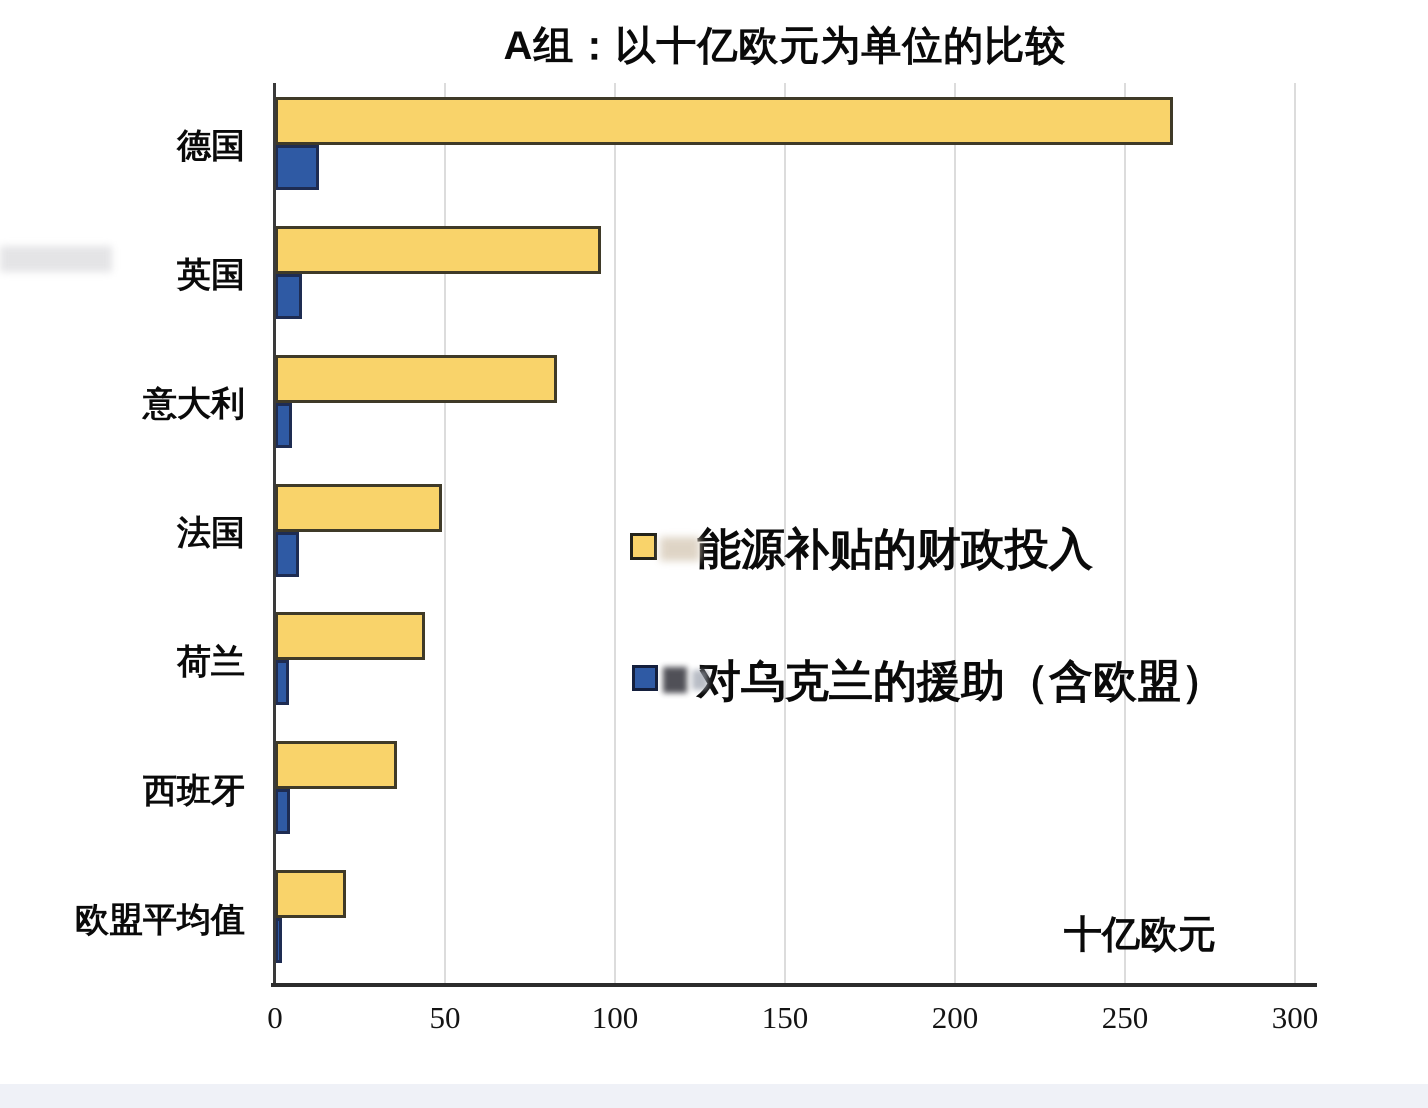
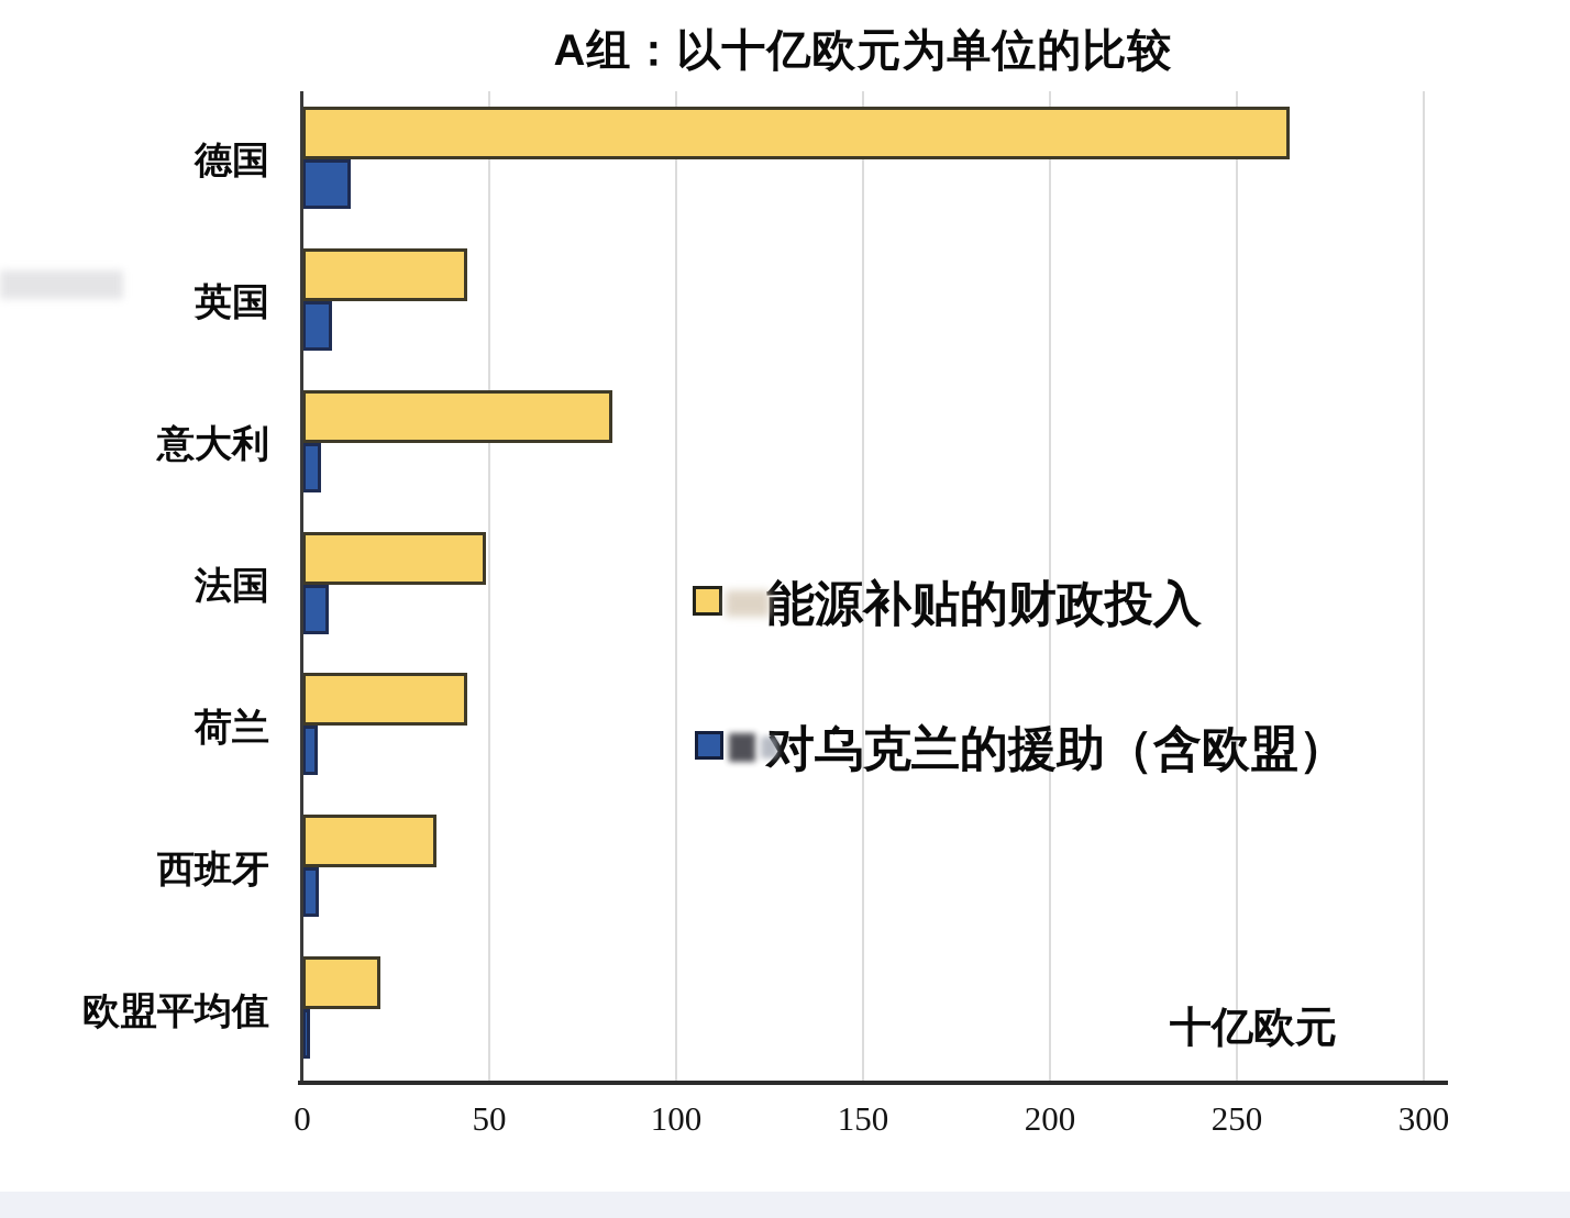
能源补贴的财政投入/英国: 96 -> 44
